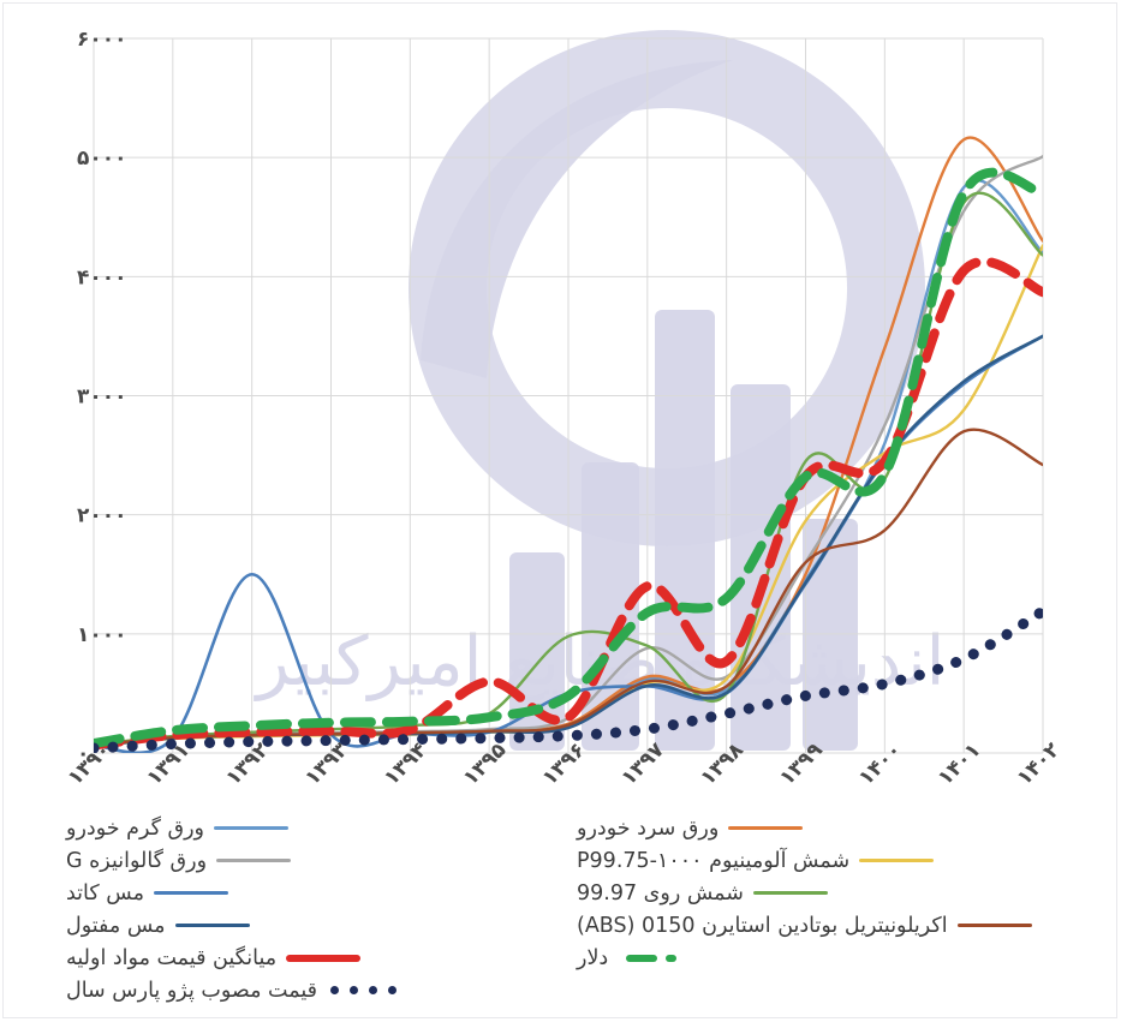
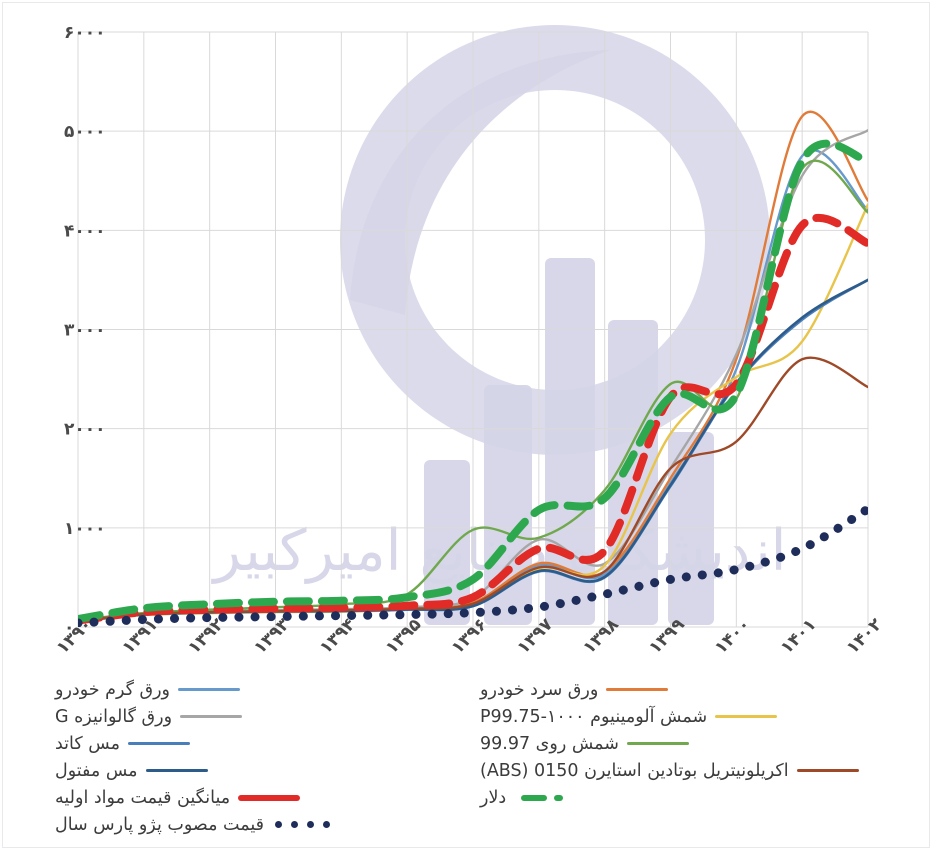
مس کاتد/۱۳۹۲: 1500 -> 100
میانگین قیمت مواد اولیه/۱۳۹۵: 600 -> 200
مس کاتد/۱۳۹۶: 500 -> 200
میانگین قیمت مواد اولیه/۱۳۹۷: 1400 -> 800
شمش روی 99.97/۱۳۹۸: 500 -> 1400
ورق سرد خودرو/۱۴۰۰: 3400 -> 2700
